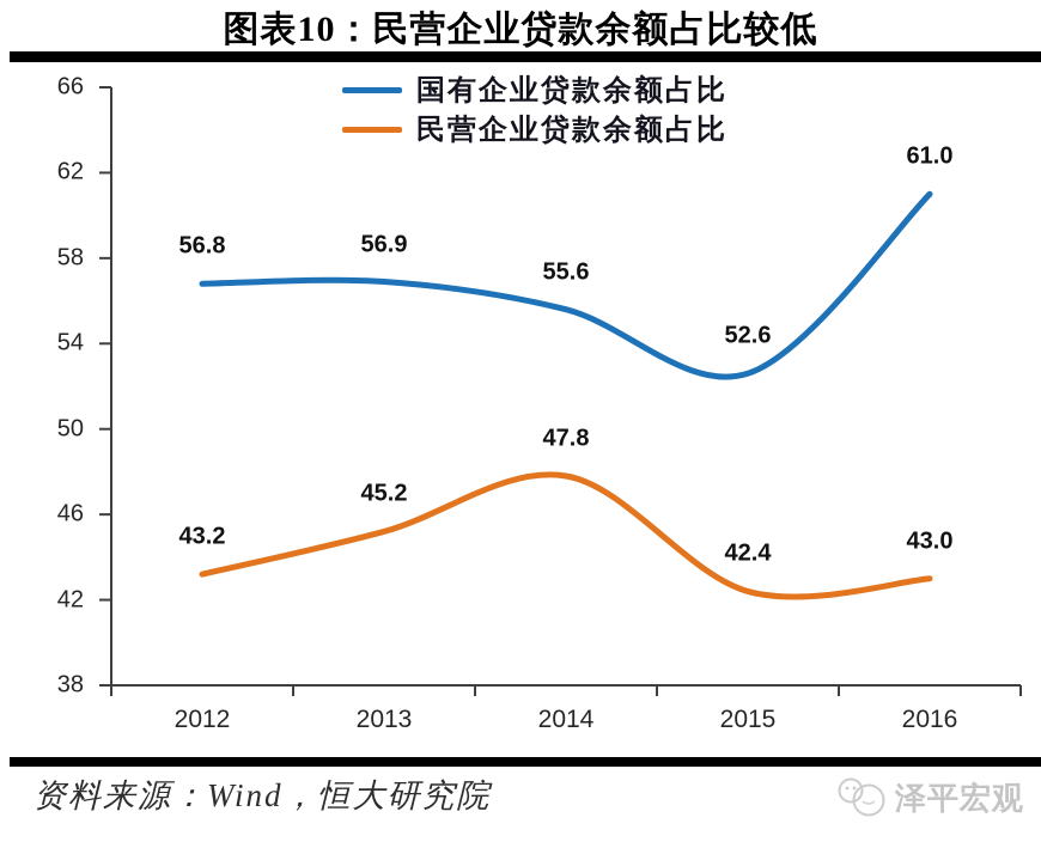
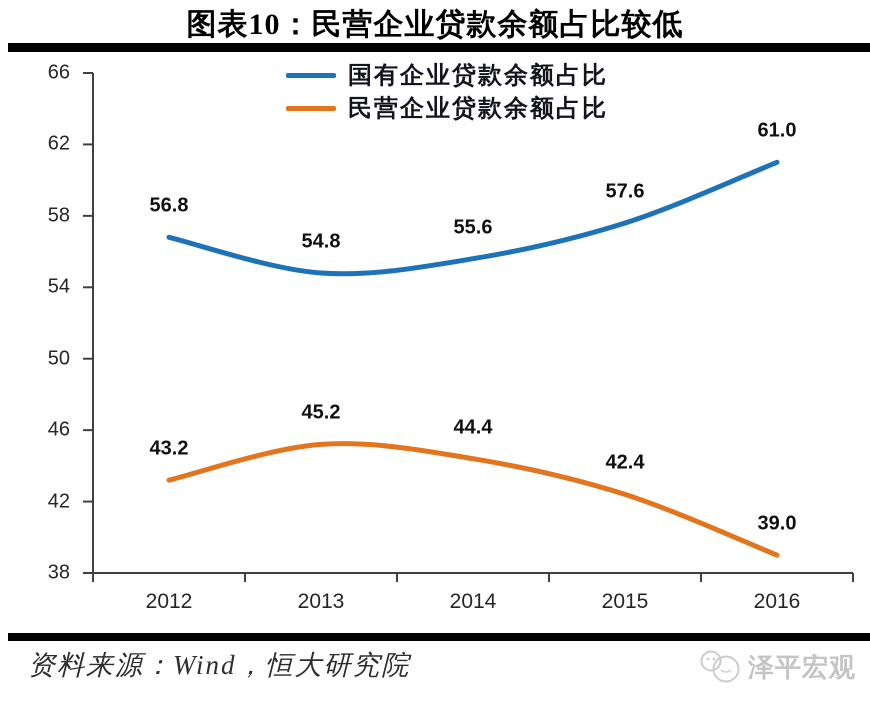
国有企业贷款余额占比/2013: 56.9 -> 54.8
民营企业贷款余额占比/2014: 47.8 -> 44.4
国有企业贷款余额占比/2015: 52.6 -> 57.6
民营企业贷款余额占比/2016: 43.0 -> 39.0
